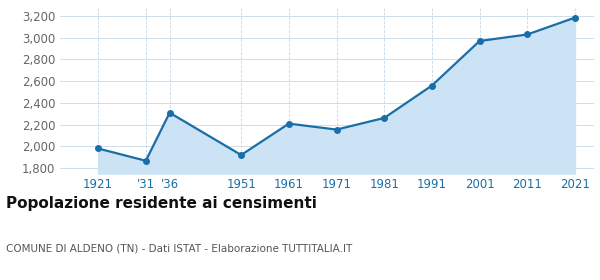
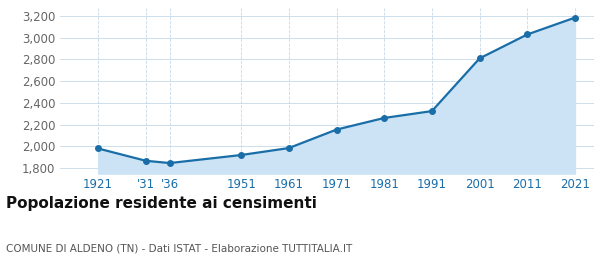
'36: 2,310 -> 1,850
1961: 2,210 -> 1,980
1991: 2,560 -> 2,320
2001: 2,970 -> 2,810
